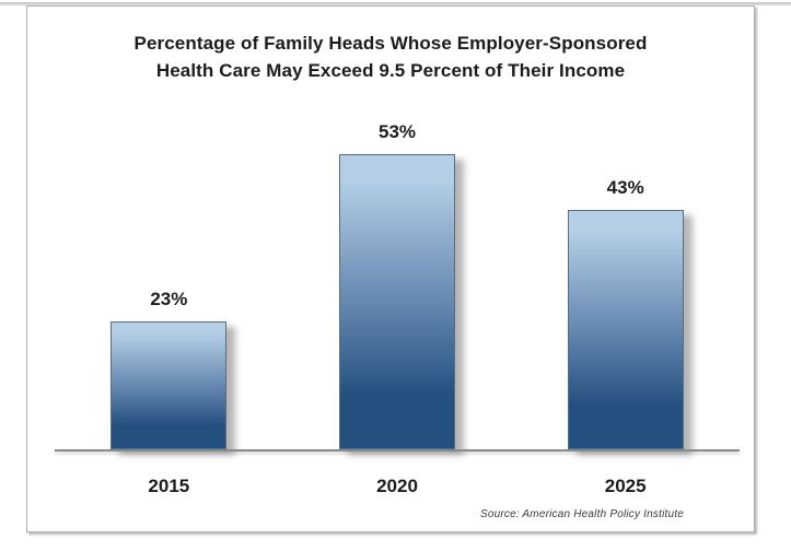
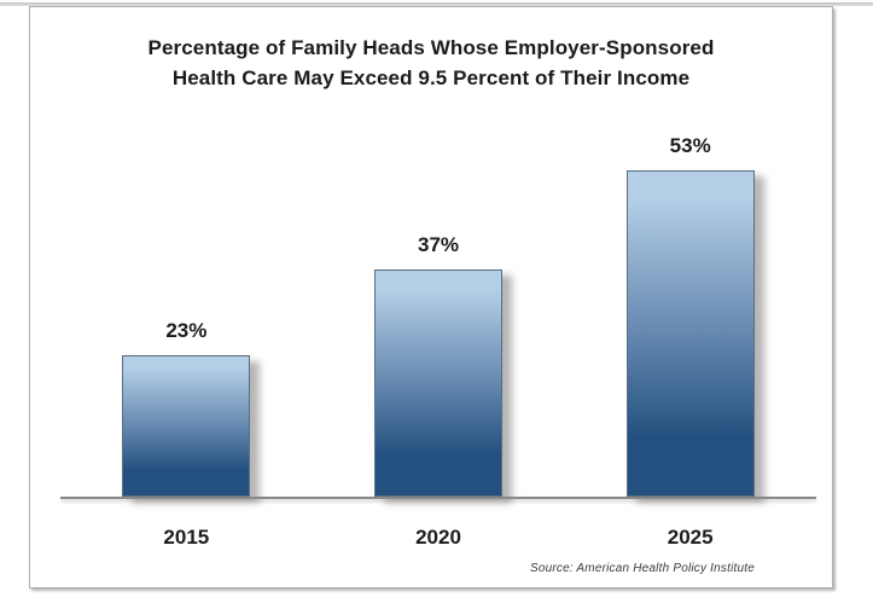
2020: 53% -> 37%
2025: 43% -> 53%
